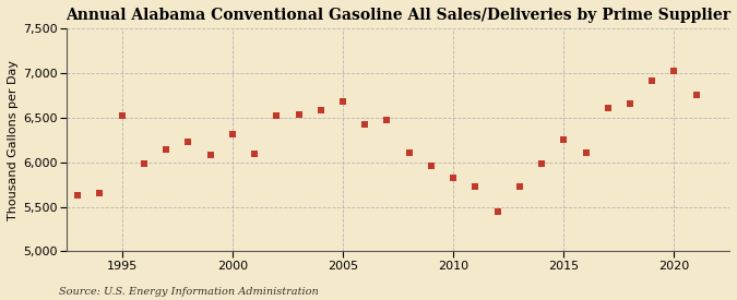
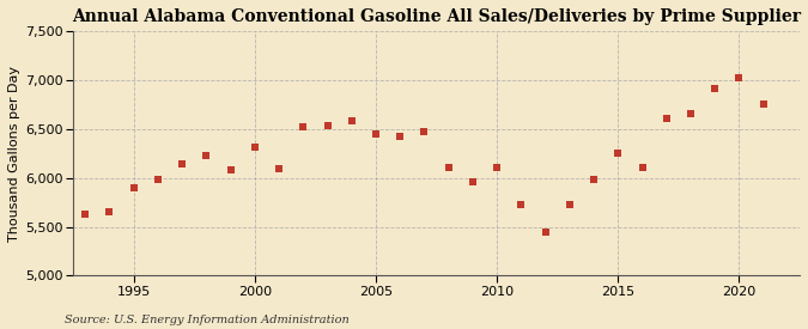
1995: 6,520 -> 5,900
2005: 6,680 -> 6,450
2010: 5,820 -> 6,110
